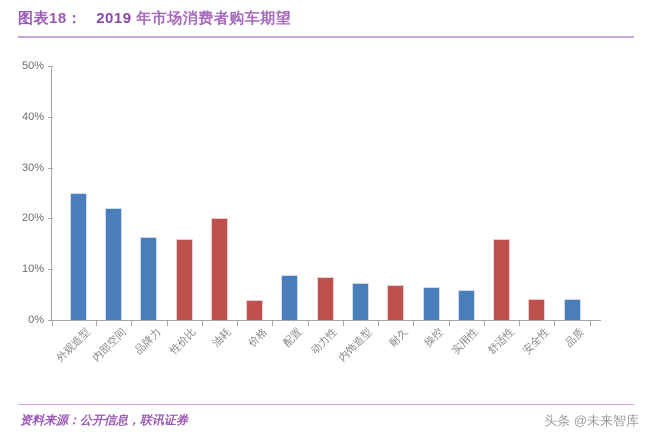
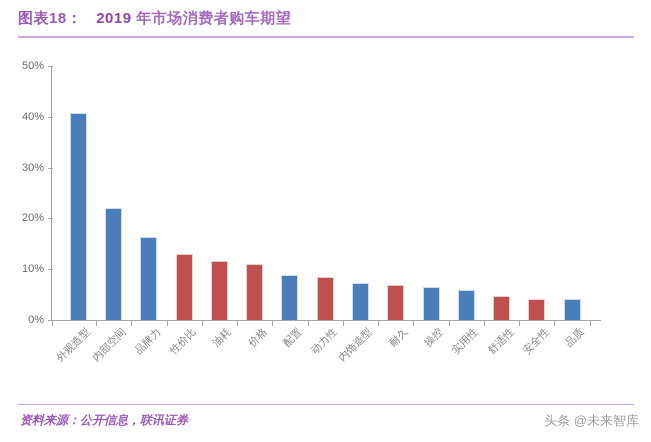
外观造型: 25% -> 41%
性价比: 16% -> 13%
油耗: 20% -> 12%
价格: 4% -> 11%
舒适性: 16% -> 5%
